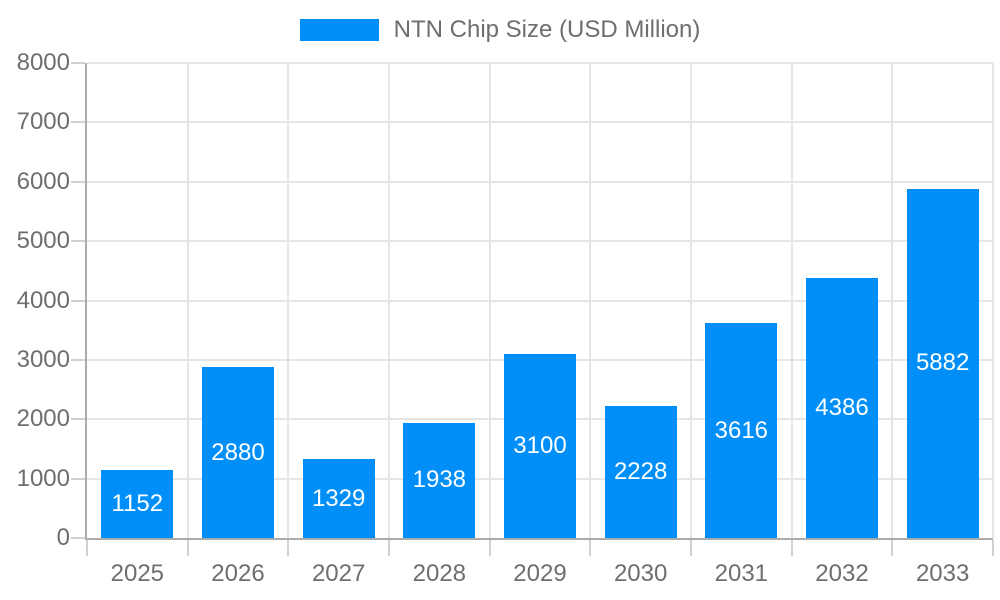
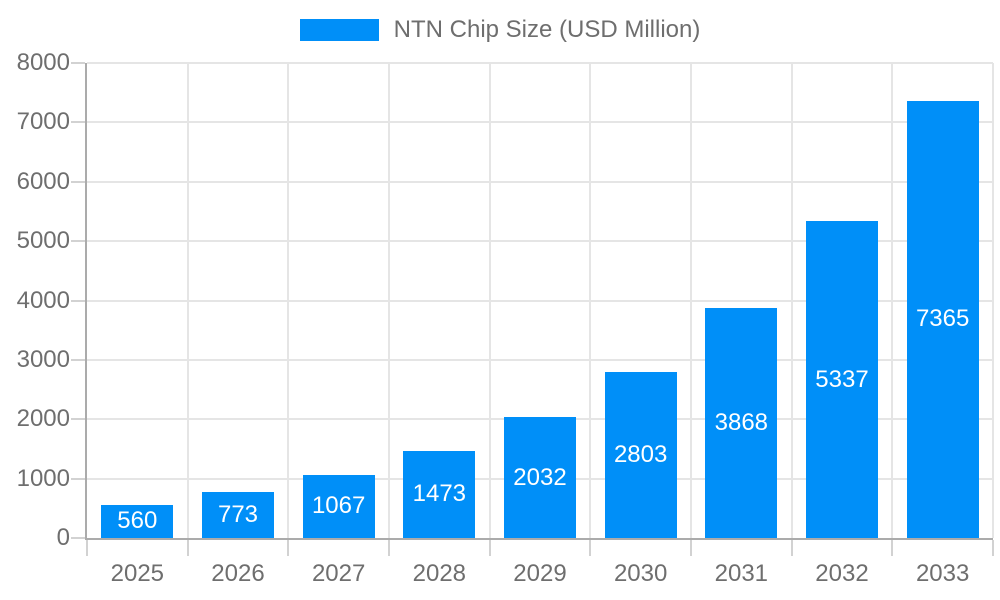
2025: 1152 -> 560
2026: 2880 -> 773
2027: 1329 -> 1067
2028: 1938 -> 1473
2029: 3100 -> 2032
2030: 2228 -> 2803
2031: 3616 -> 3868
2032: 4386 -> 5337
2033: 5882 -> 7365
